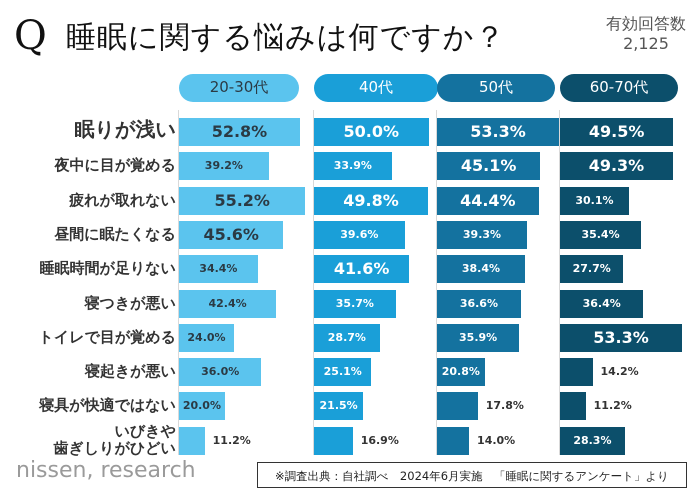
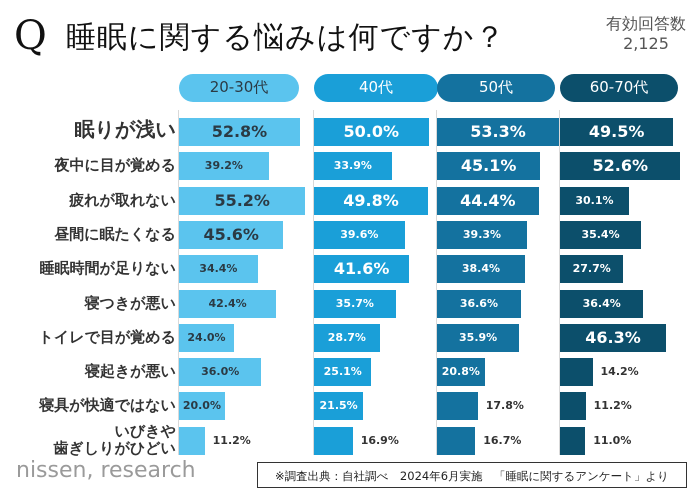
60-70代/夜中に目が覚める: 49.3% -> 52.6%
60-70代/トイレで目が覚める: 53.3% -> 46.3%
50代/いびきや 歯ぎしりがひどい: 14.0% -> 16.7%
60-70代/いびきや 歯ぎしりがひどい: 28.3% -> 11.0%
